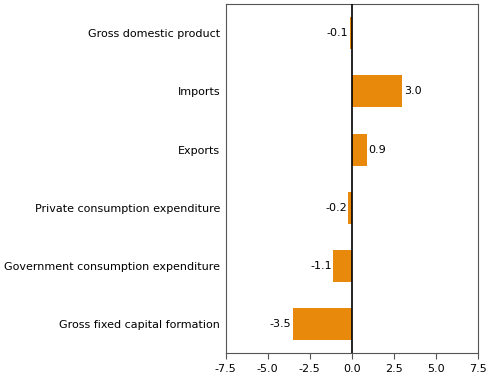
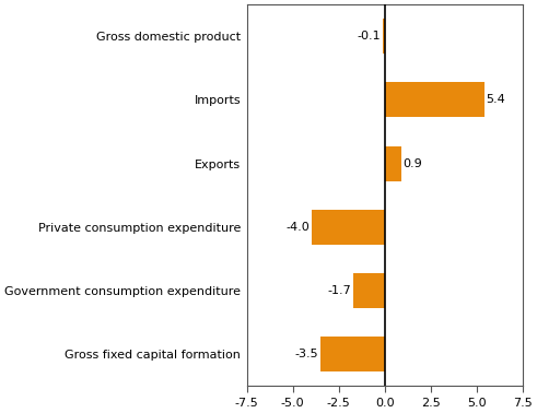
Imports: 3.0 -> 5.4
Private consumption expenditure: -0.2 -> -4.0
Government consumption expenditure: -1.1 -> -1.7
